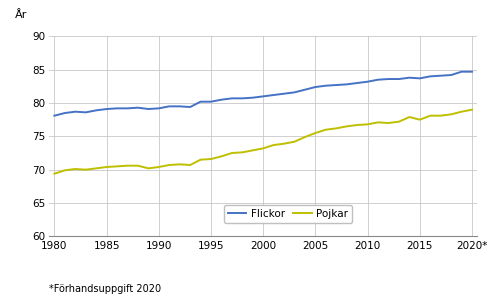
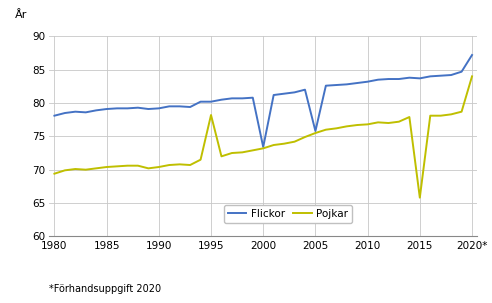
Pojkar/1995: 71.6 -> 78.2
Flickor/2000: 81.0 -> 73.4
Flickor/2005: 82.4 -> 75.8
Pojkar/2015: 77.5 -> 65.8
Flickor/2020*: 84.7 -> 87.2
Pojkar/2020*: 79.0 -> 84.0
